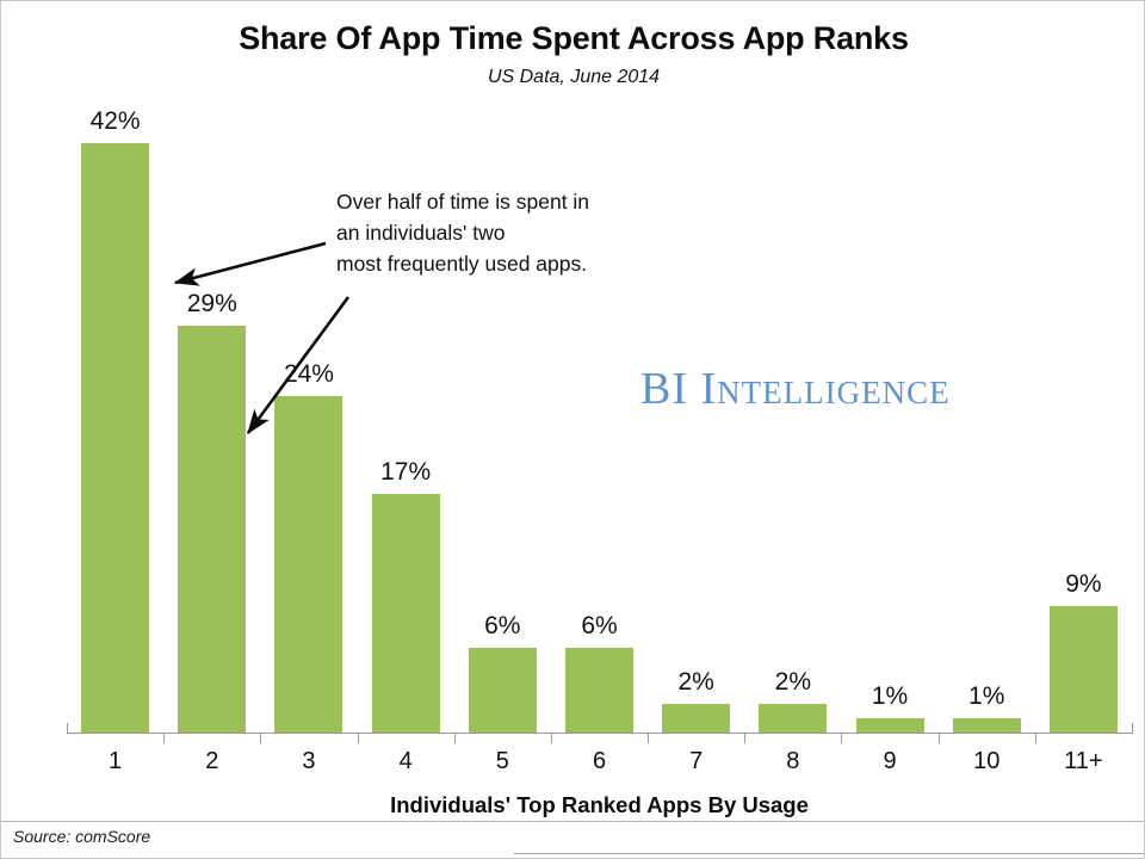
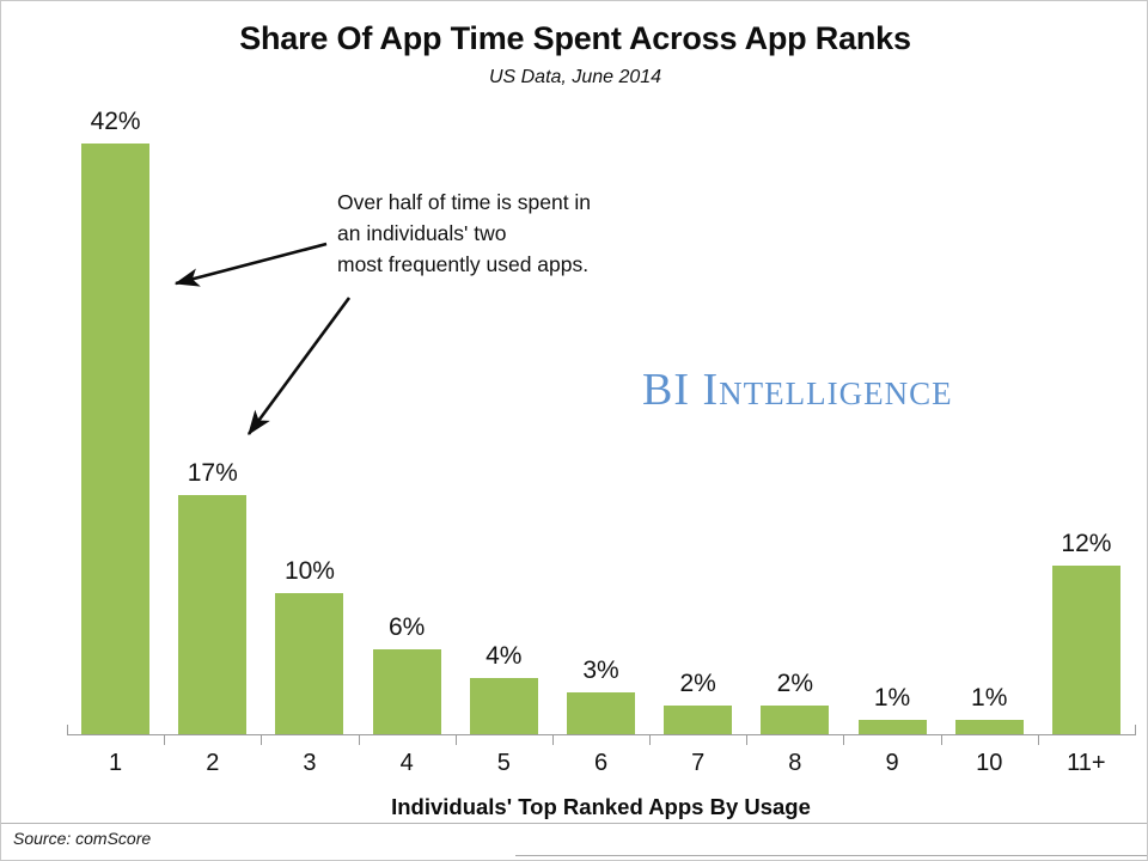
2: 29% -> 17%
3: 24% -> 10%
4: 17% -> 6%
5: 6% -> 4%
6: 6% -> 3%
11+: 9% -> 12%
